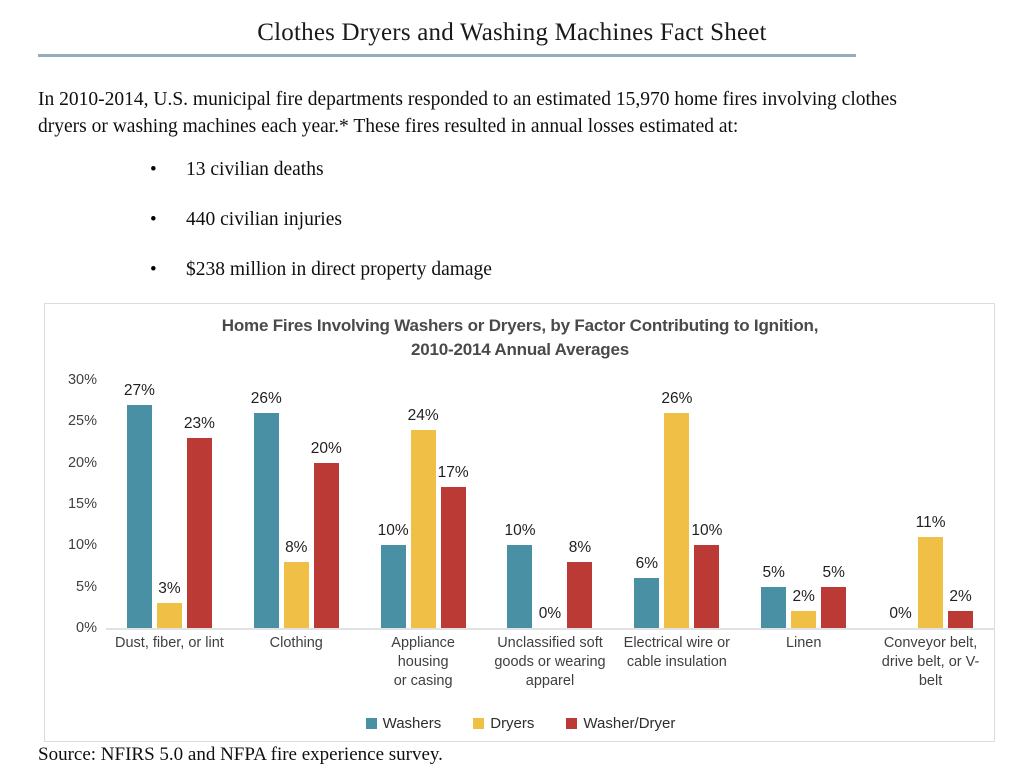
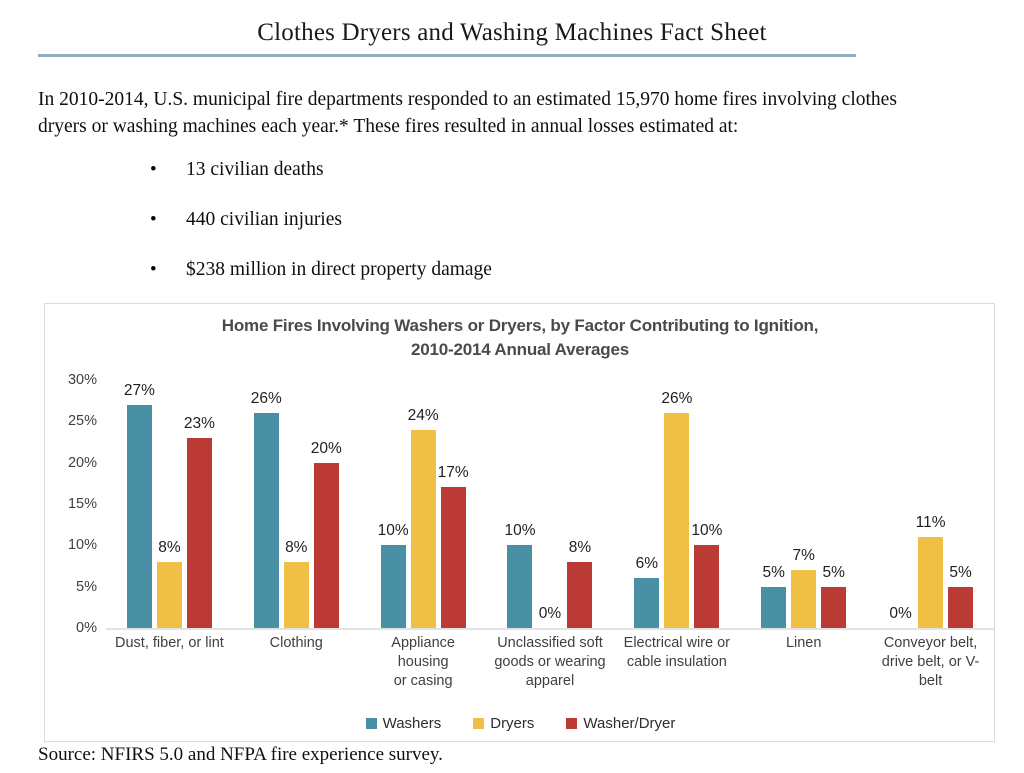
Dryers/Dust, fiber, or lint: 3% -> 8%
Dryers/Linen: 2% -> 7%
Washer/Dryer/Conveyor belt, drive belt, or V-belt: 2% -> 5%
